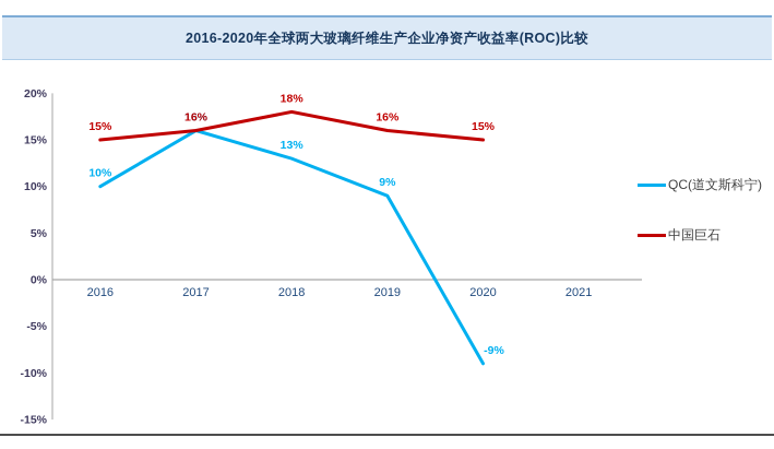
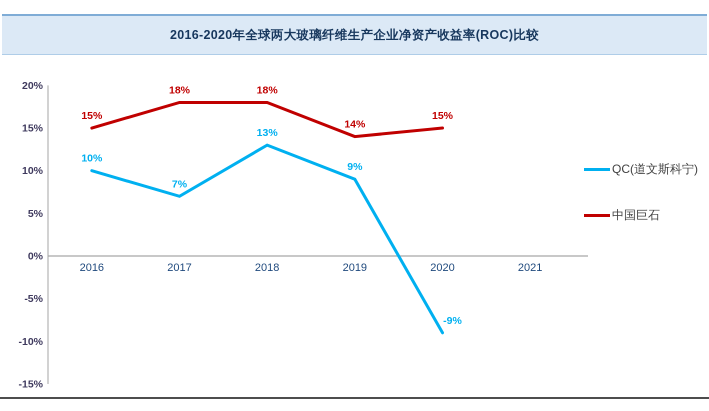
QC(道文斯科宁)/2017: 16% -> 7%
中国巨石/2017: 16% -> 18%
中国巨石/2019: 16% -> 14%
